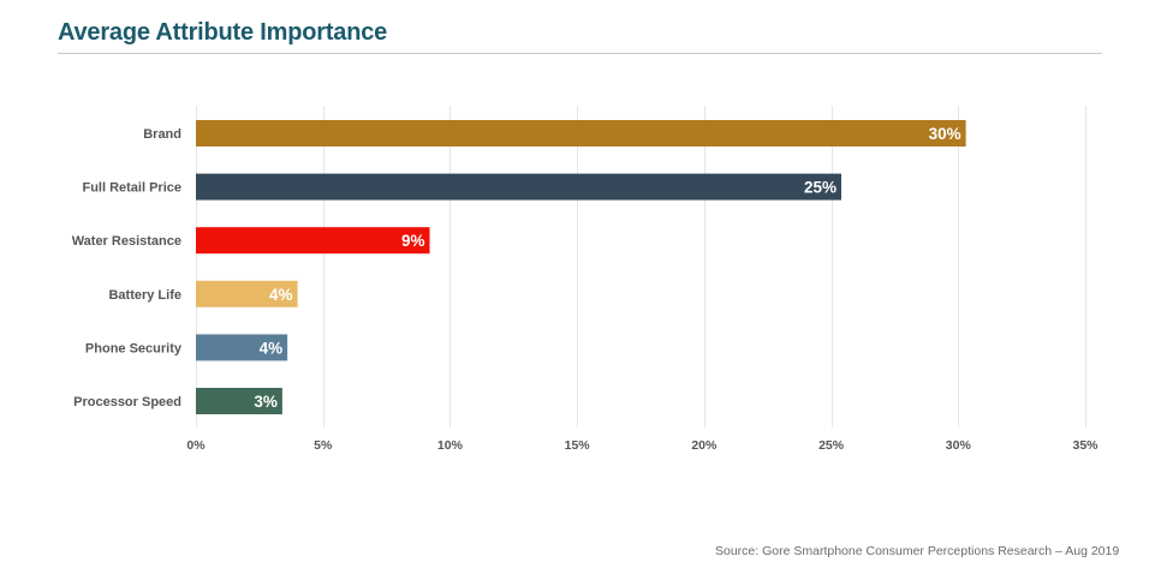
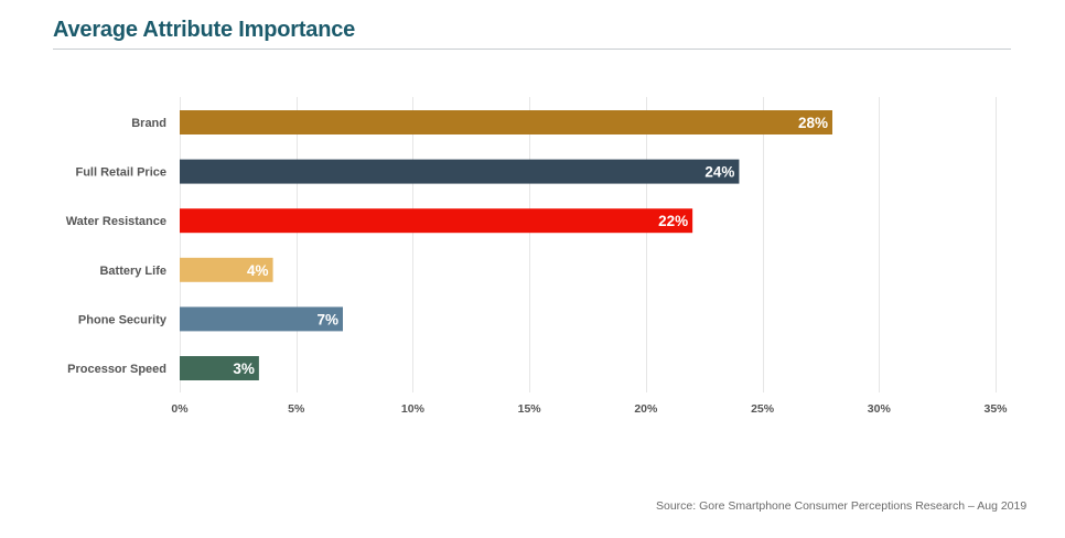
Brand: 30% -> 28%
Full Retail Price: 25% -> 24%
Water Resistance: 9% -> 22%
Phone Security: 4% -> 7%
